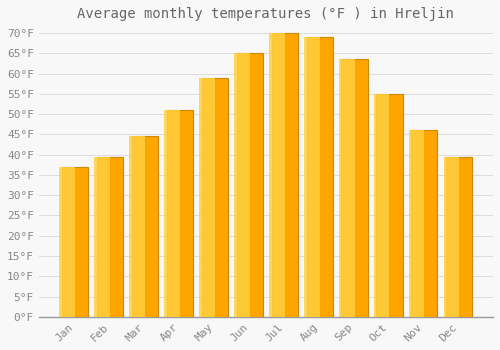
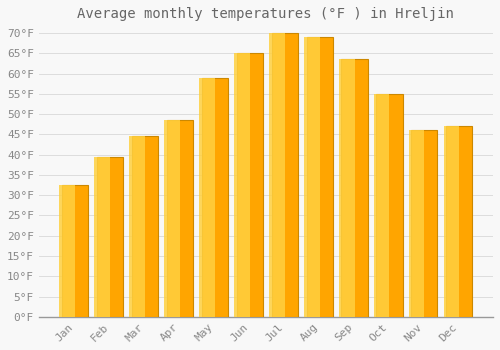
Jan: 37.0°F -> 32.5°F
Apr: 51.0°F -> 48.5°F
Dec: 39.5°F -> 47.0°F
